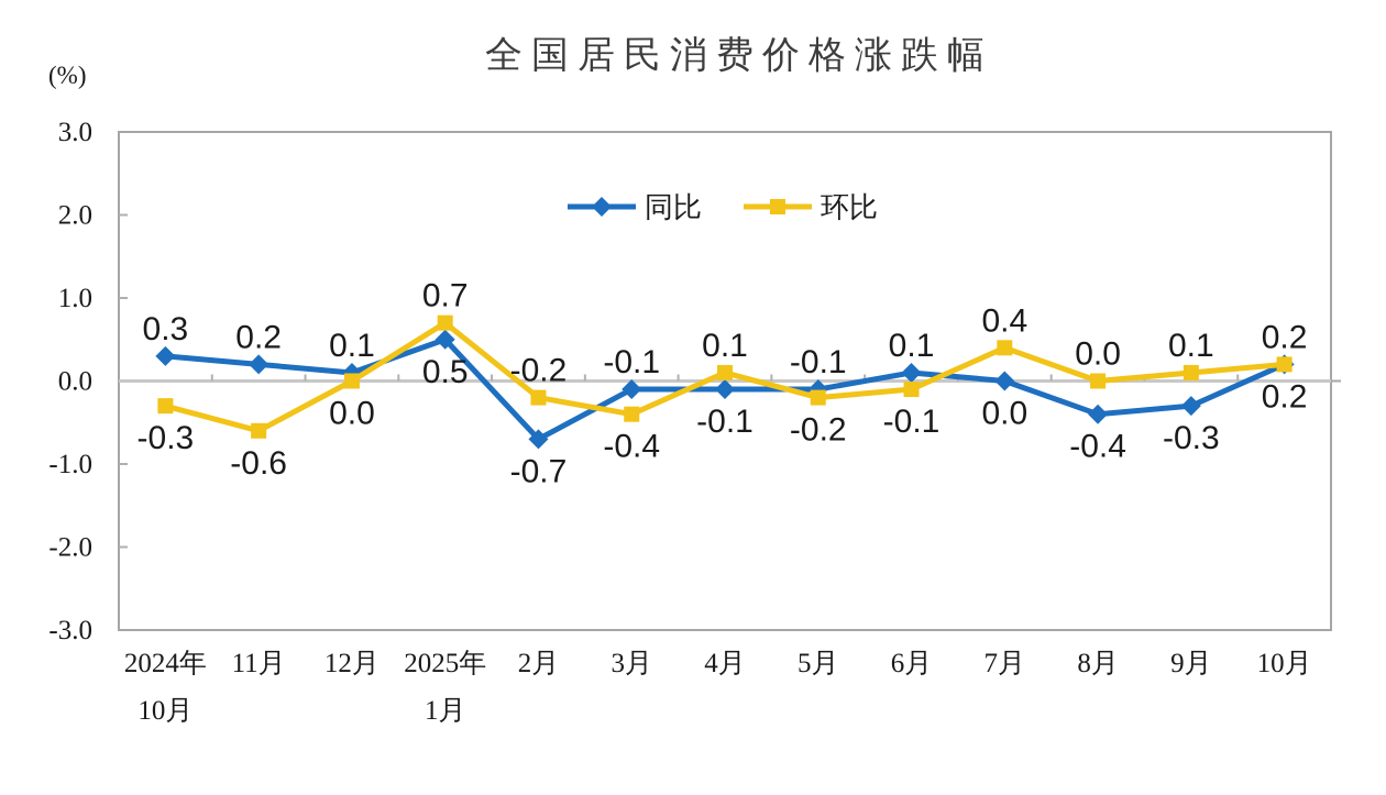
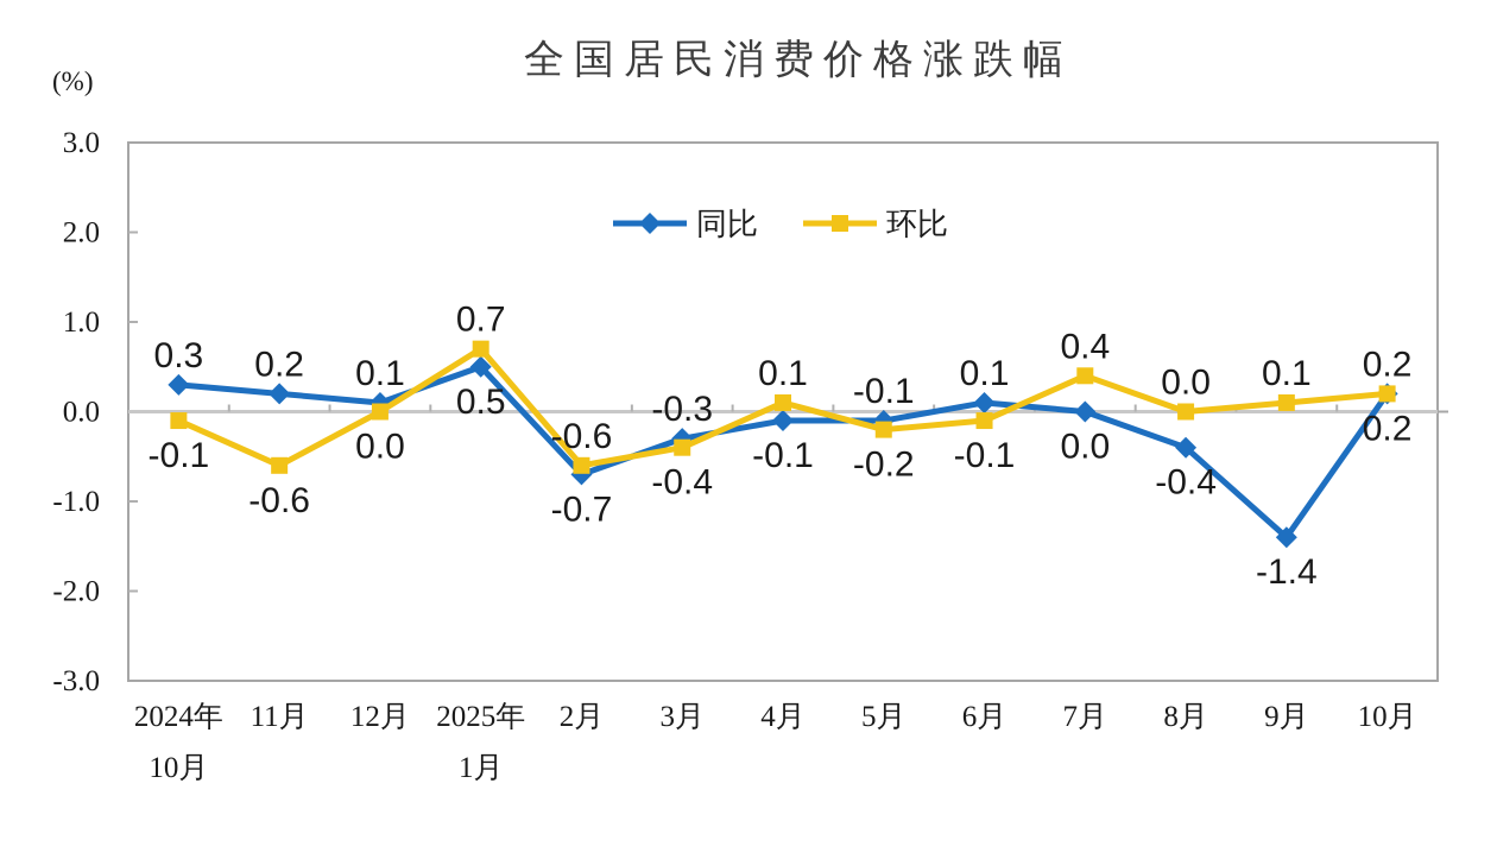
环比/2024年 10月: -0.3 -> -0.1
环比/2月: -0.2 -> -0.6
同比/3月: -0.1 -> -0.3
同比/9月: -0.3 -> -1.4
